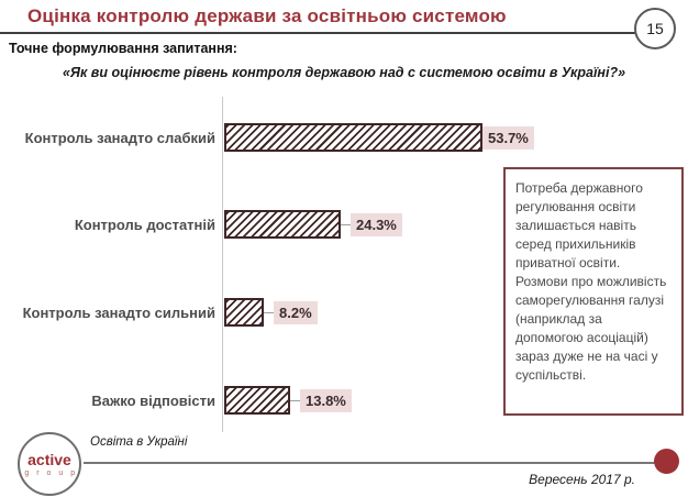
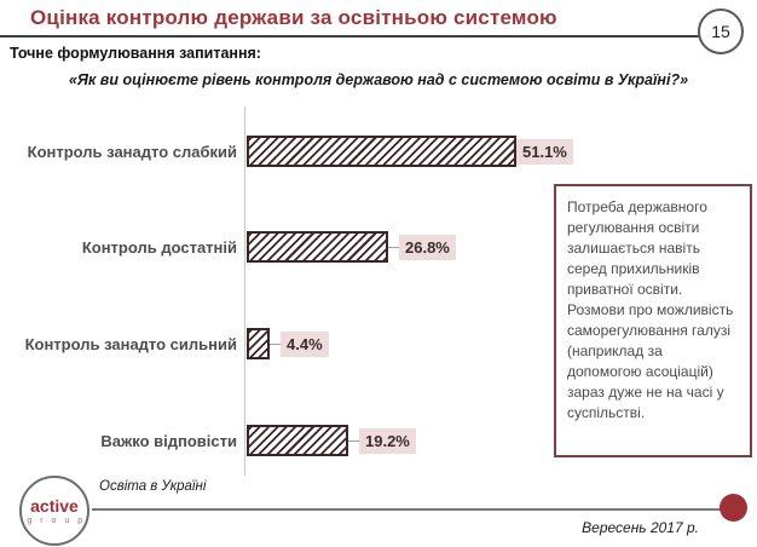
Контроль занадто слабкий: 53.7% -> 51.1%
Контроль достатній: 24.3% -> 26.8%
Контроль занадто сильний: 8.2% -> 4.4%
Важко відповісти: 13.8% -> 19.2%
